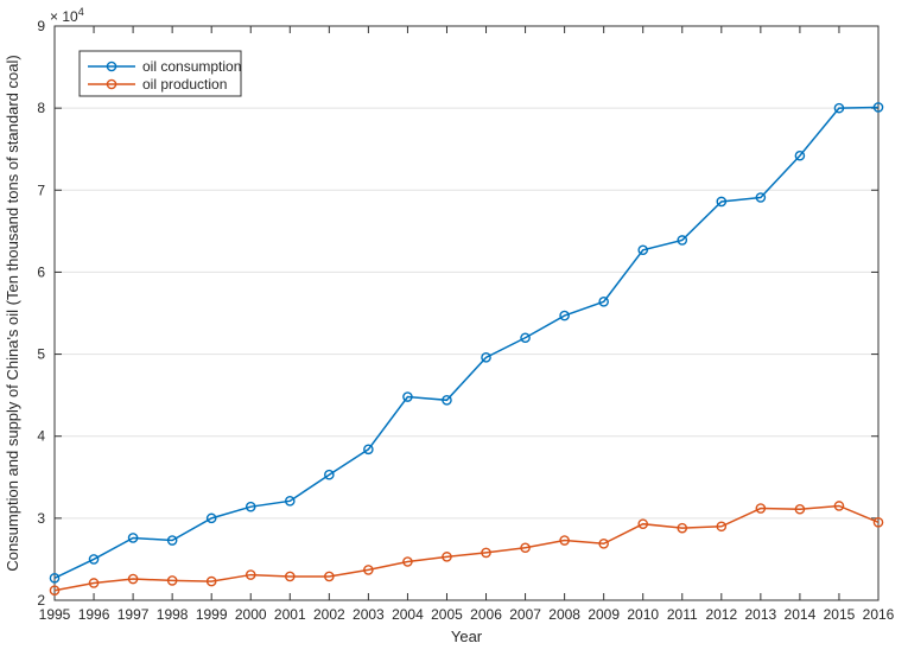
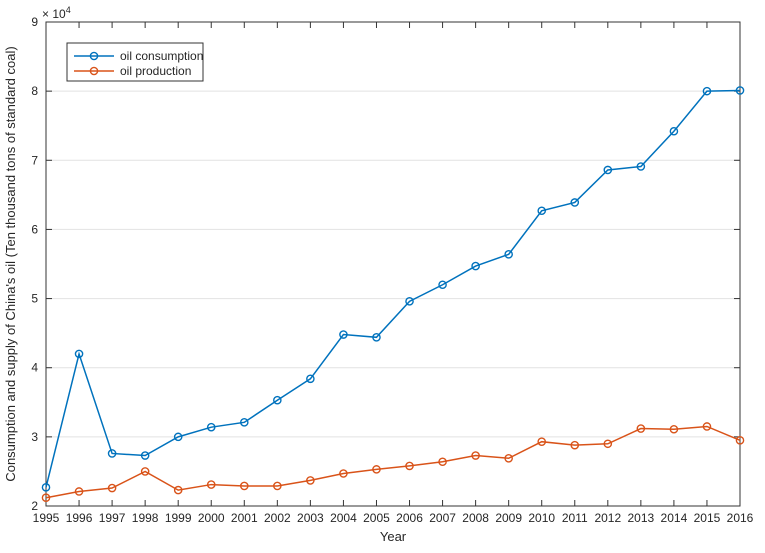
oil consumption/1996: 2.5 -> 4.2
oil production/1998: 2.2 -> 2.5
